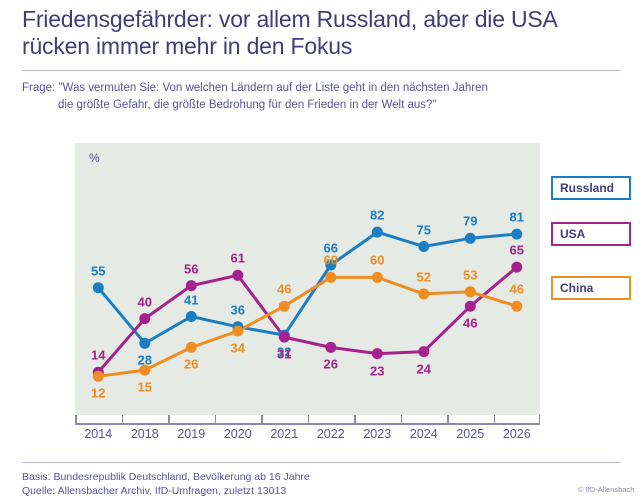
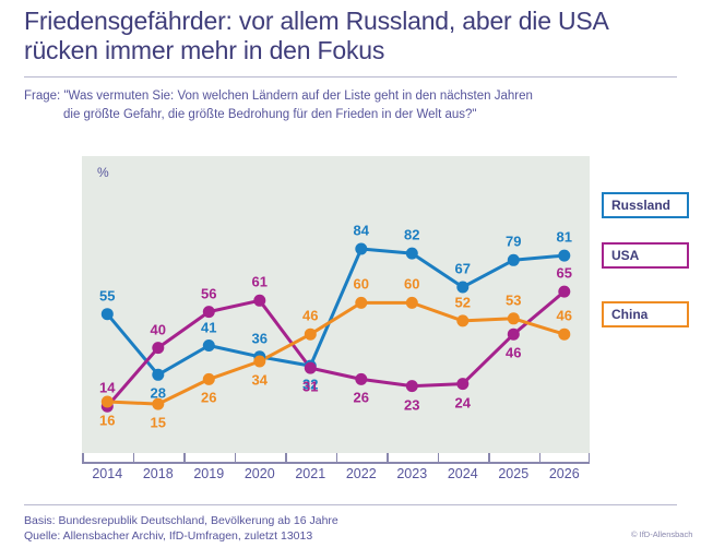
China/2014: 12 -> 16
Russland/2022: 66 -> 84
Russland/2024: 75 -> 67
